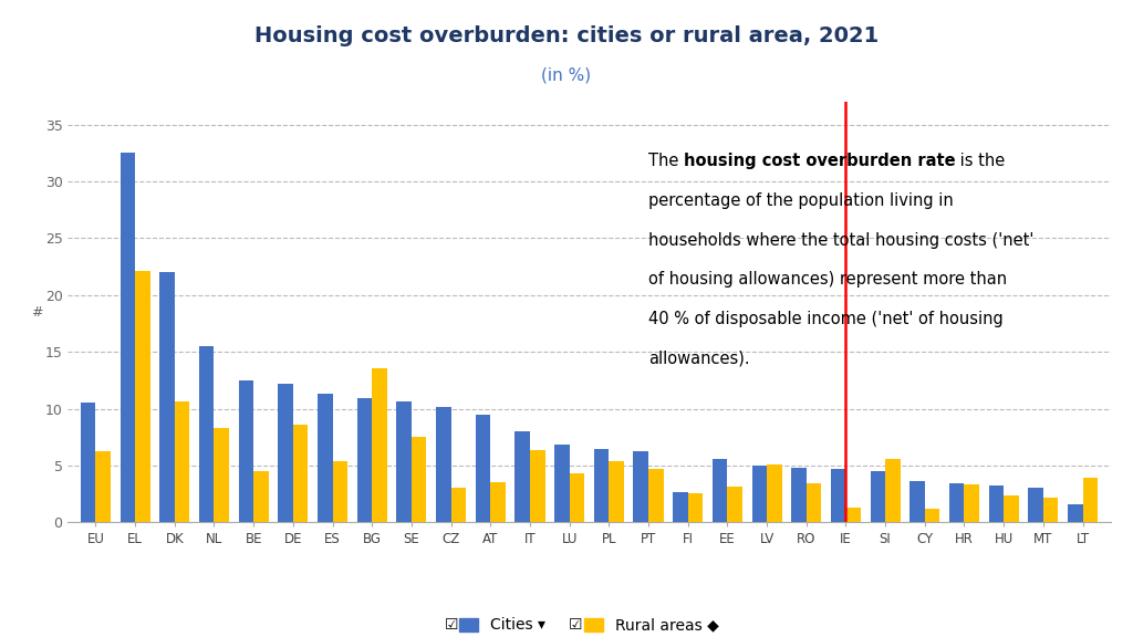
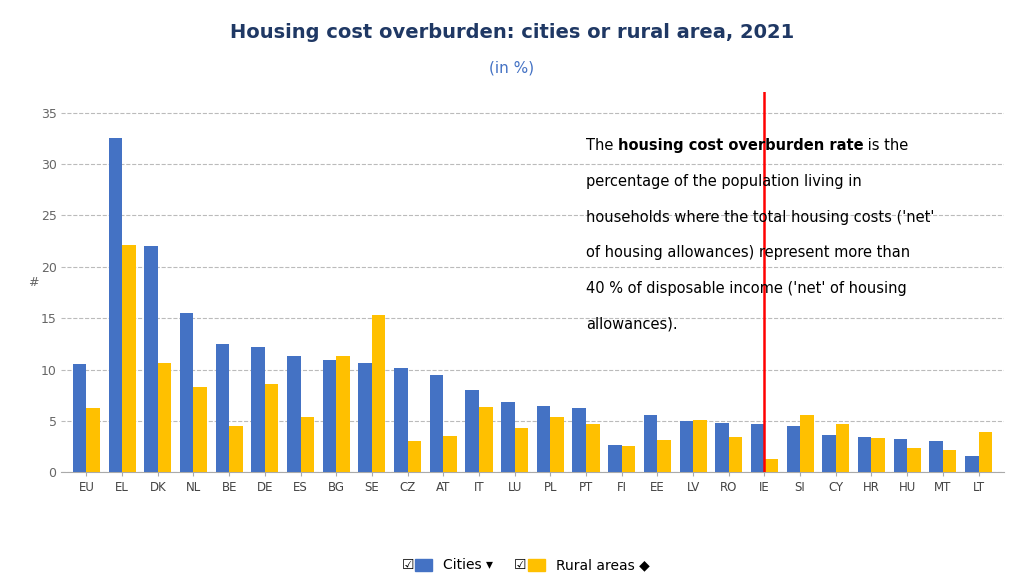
Rural areas ◆/BG: 13.6 -> 11.3
Rural areas ◆/SE: 7.5 -> 15.3
Rural areas ◆/CY: 1.2 -> 4.7
